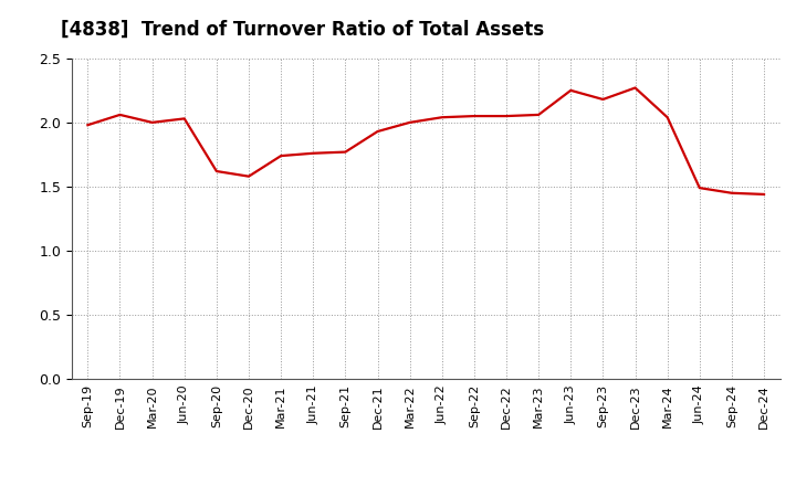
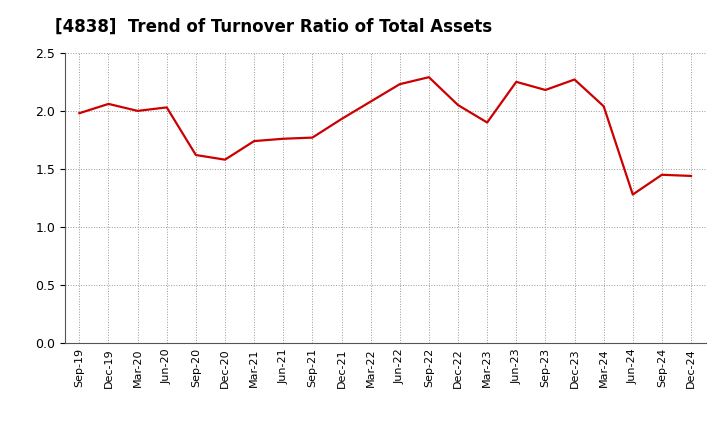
Mar-22: 2.00 -> 2.08
Jun-22: 2.04 -> 2.23
Sep-22: 2.05 -> 2.29
Mar-23: 2.06 -> 1.90
Jun-24: 1.49 -> 1.28
